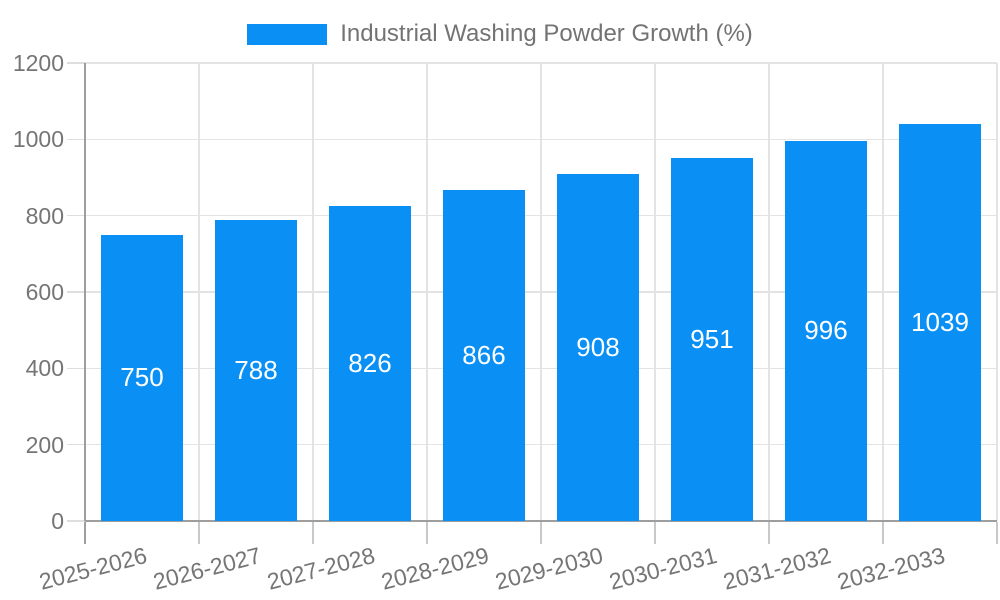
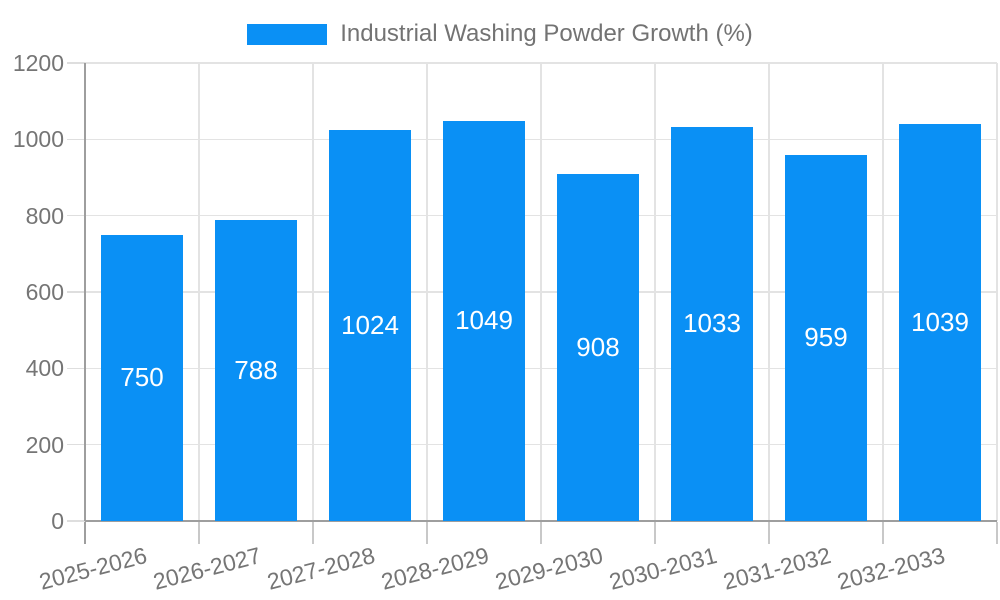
2027-2028: 826 -> 1024
2028-2029: 866 -> 1049
2030-2031: 951 -> 1033
2031-2032: 996 -> 959
